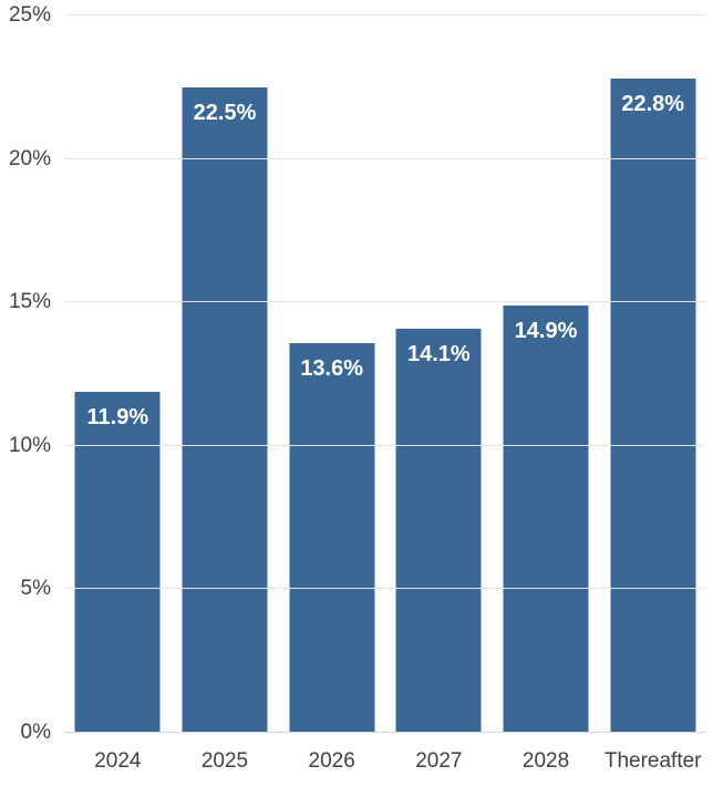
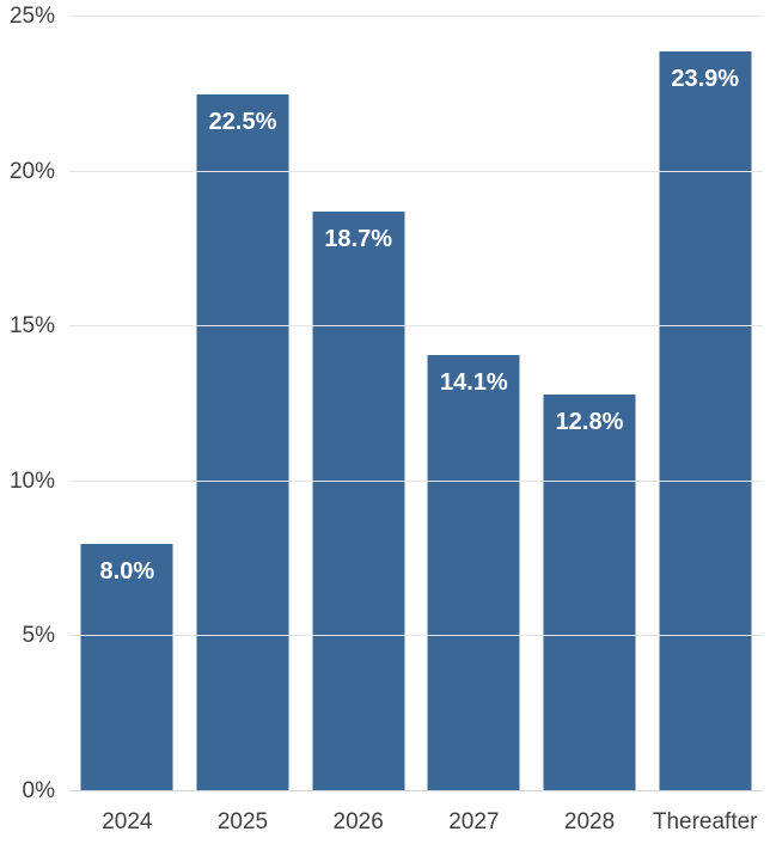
2024: 11.9% -> 8.0%
2026: 13.6% -> 18.7%
2028: 14.9% -> 12.8%
Thereafter: 22.8% -> 23.9%
